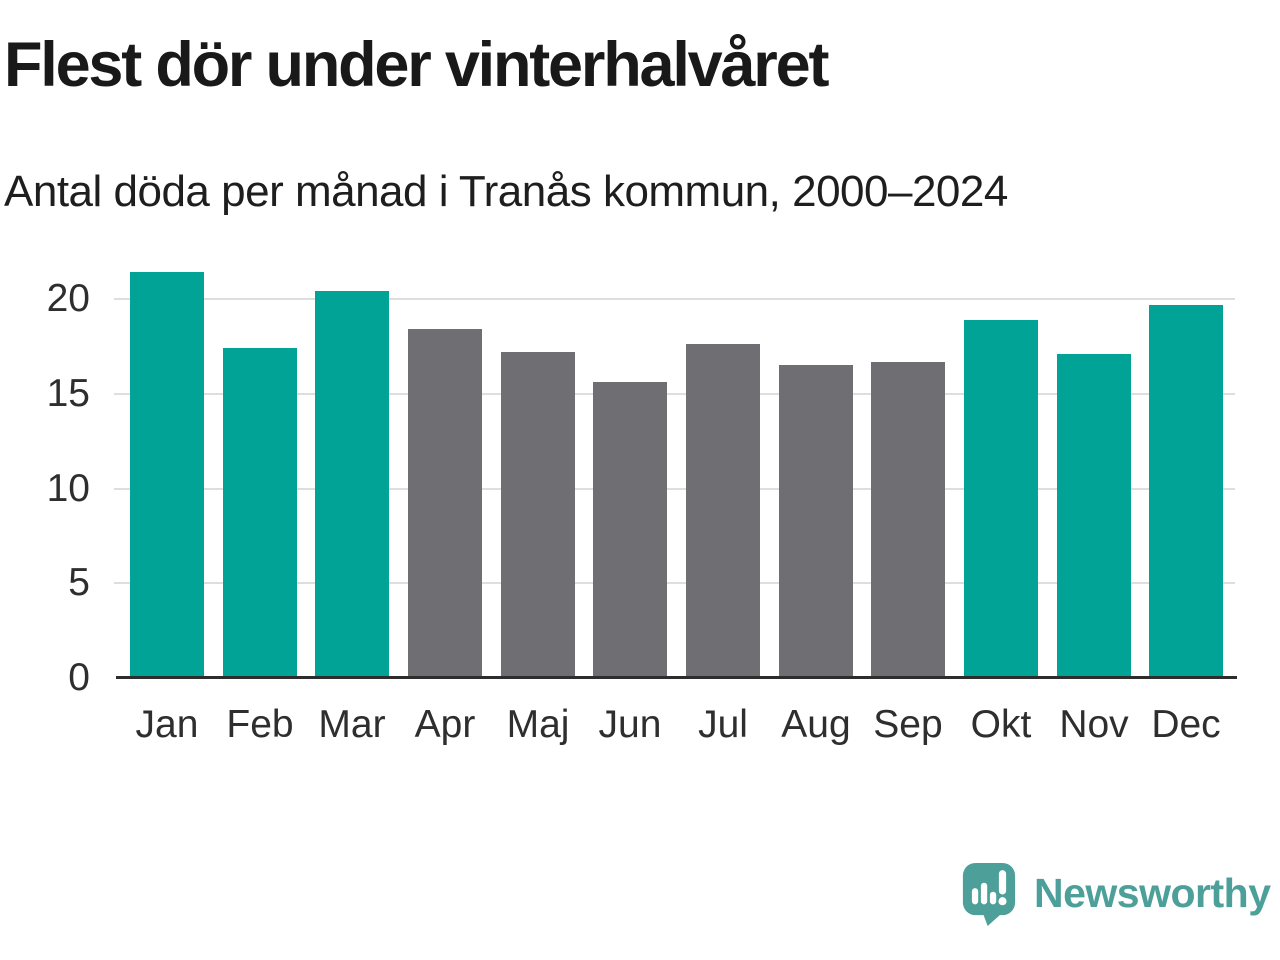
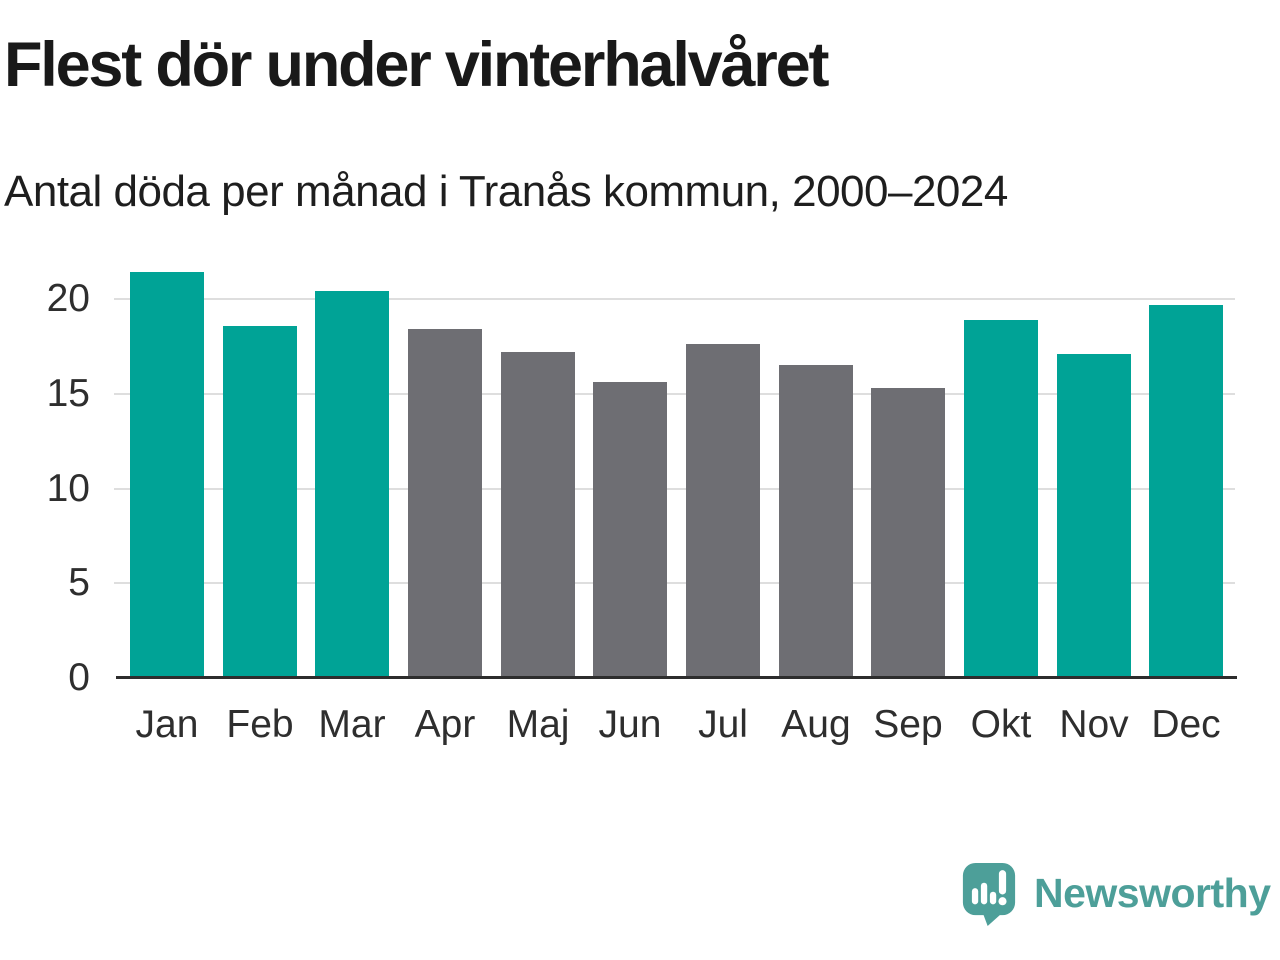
Feb: 17.4 -> 18.6
Sep: 16.7 -> 15.3
